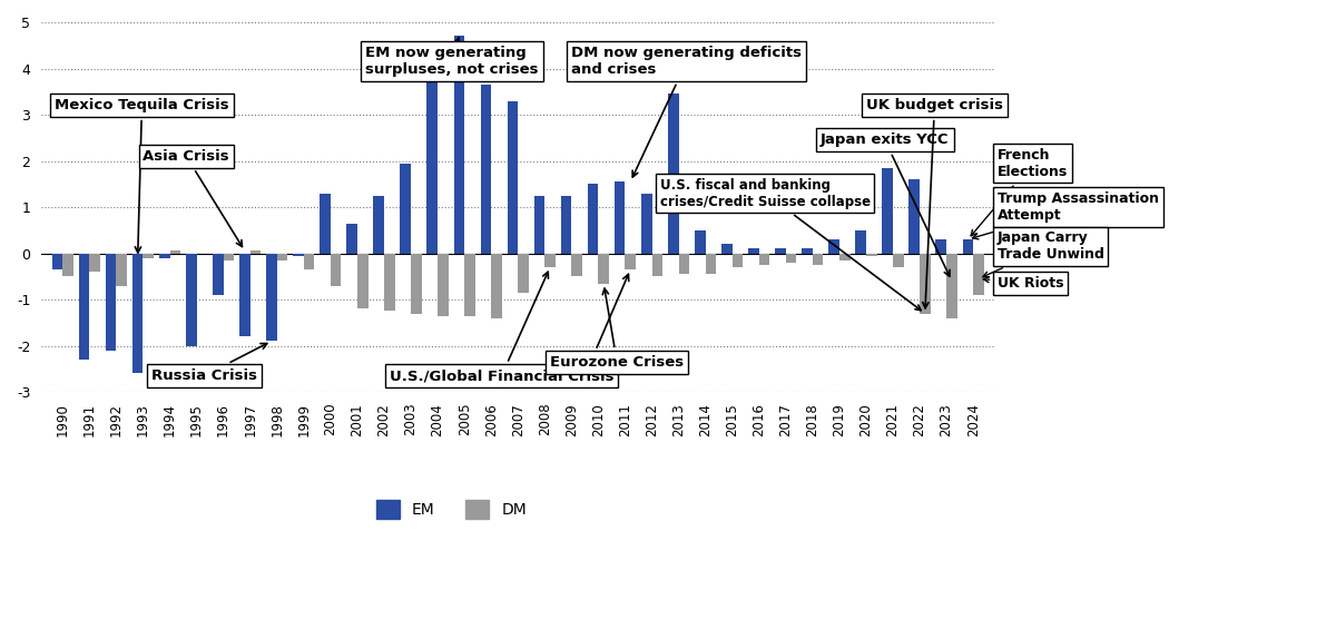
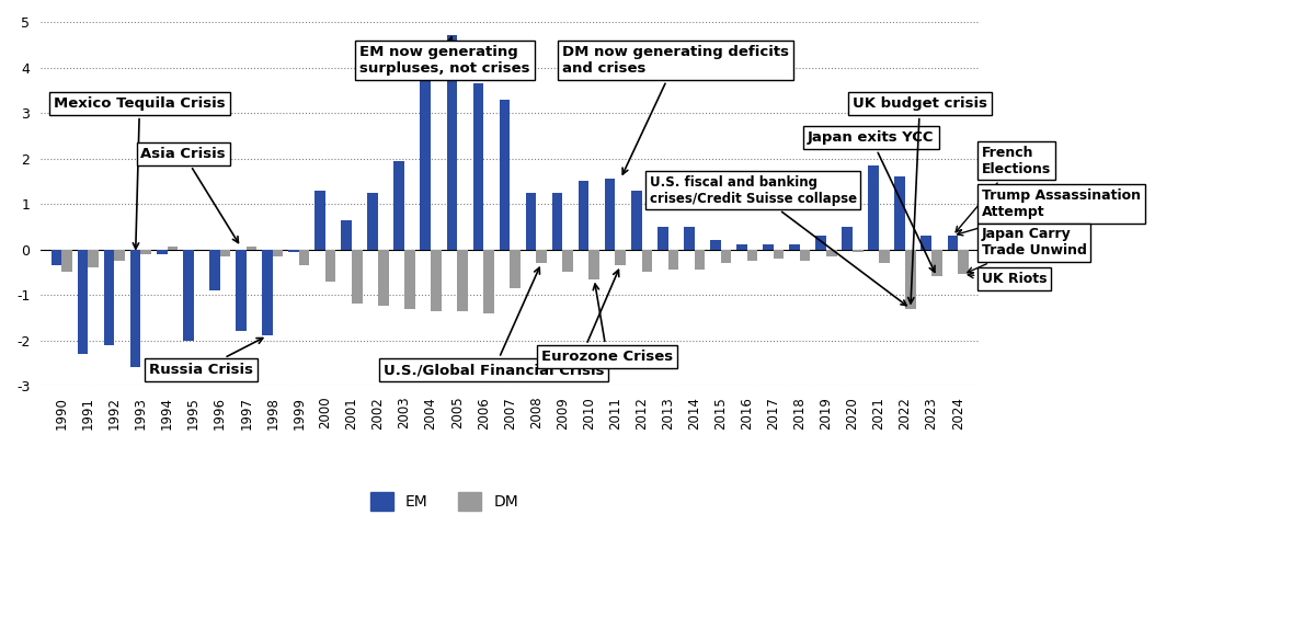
DM/1992: -0.70 -> -0.25
EM/2013: 3.45 -> 0.50
DM/2023: -1.40 -> -0.60
DM/2024: -0.90 -> -0.55
